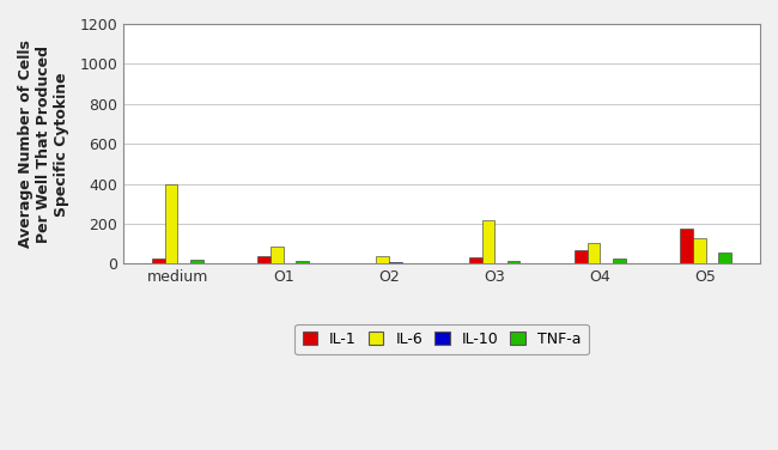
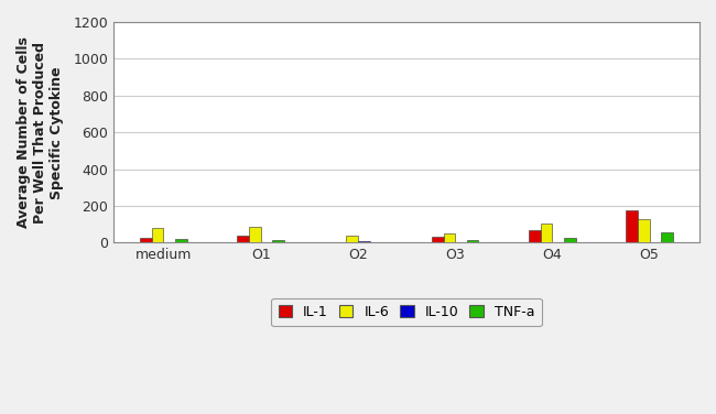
IL-6/medium: 400 -> 80
IL-6/O3: 220 -> 50
